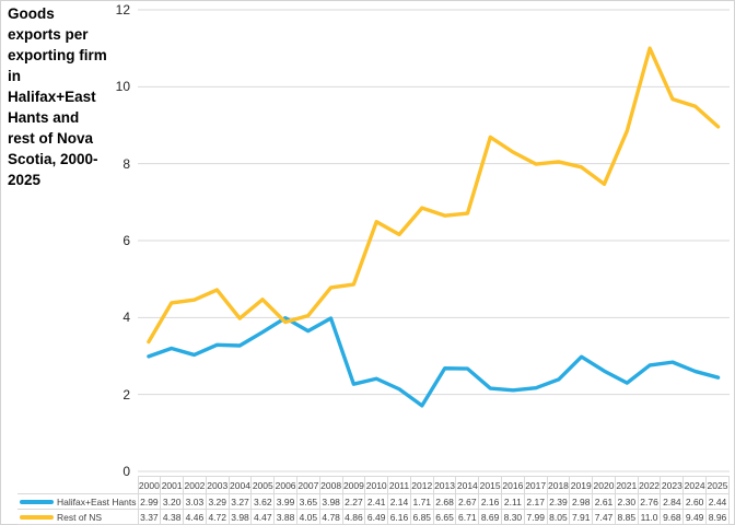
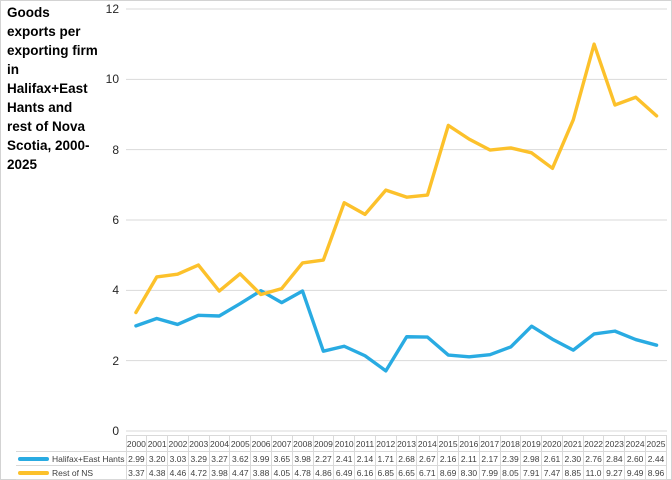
Rest of NS/2023: 9.68 -> 9.27
